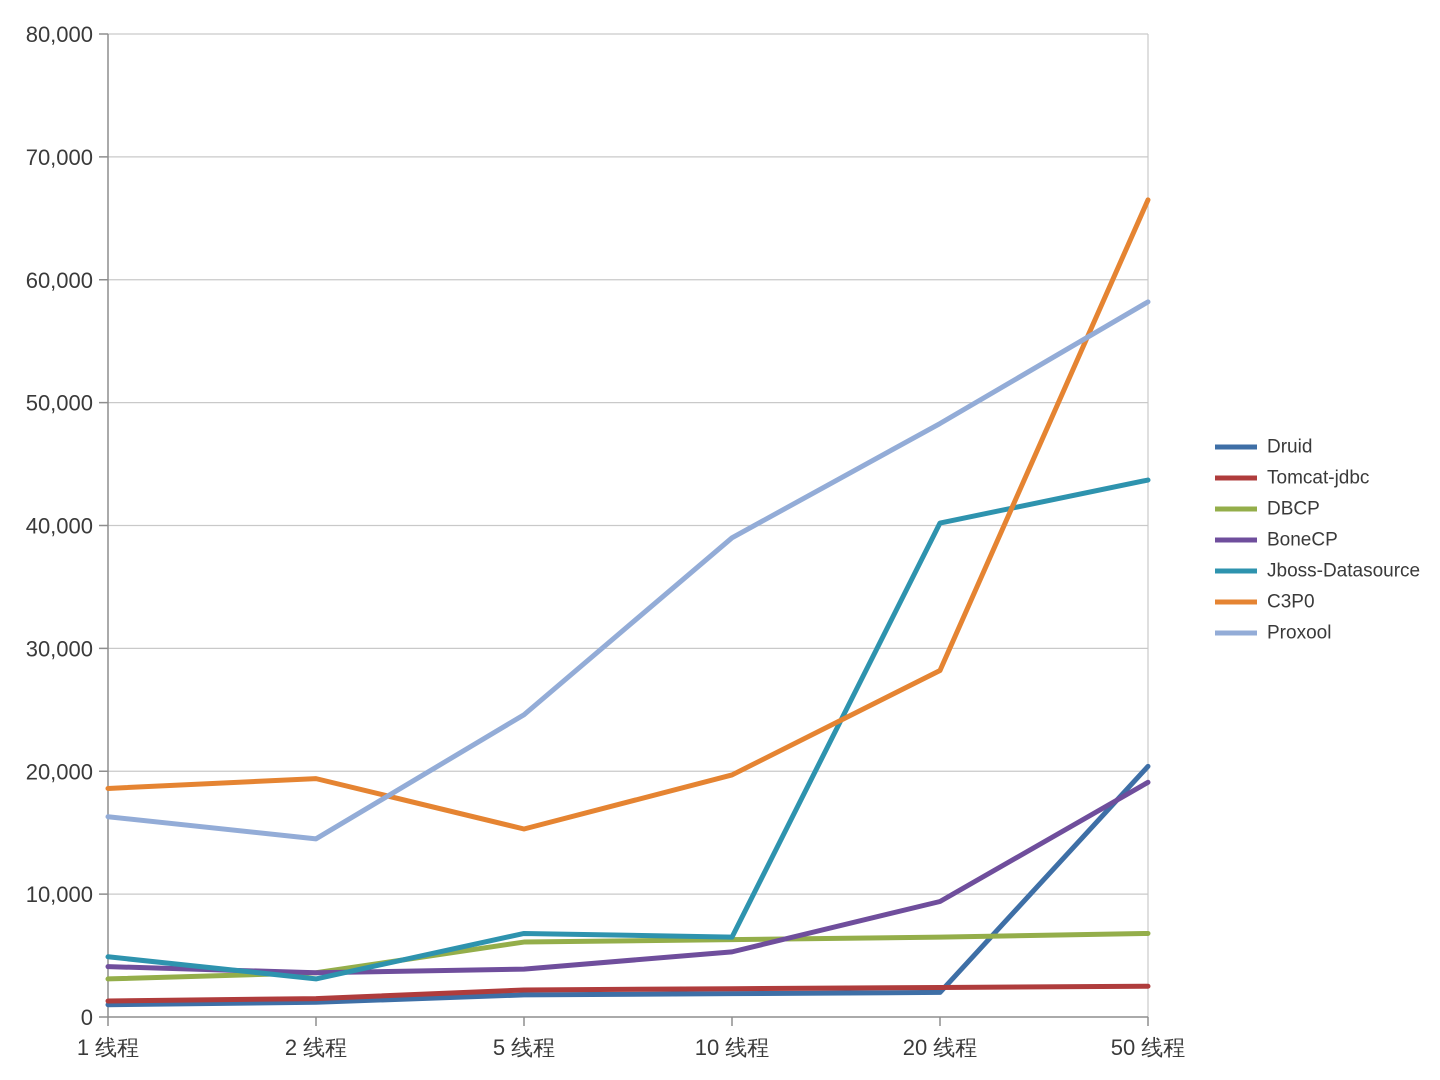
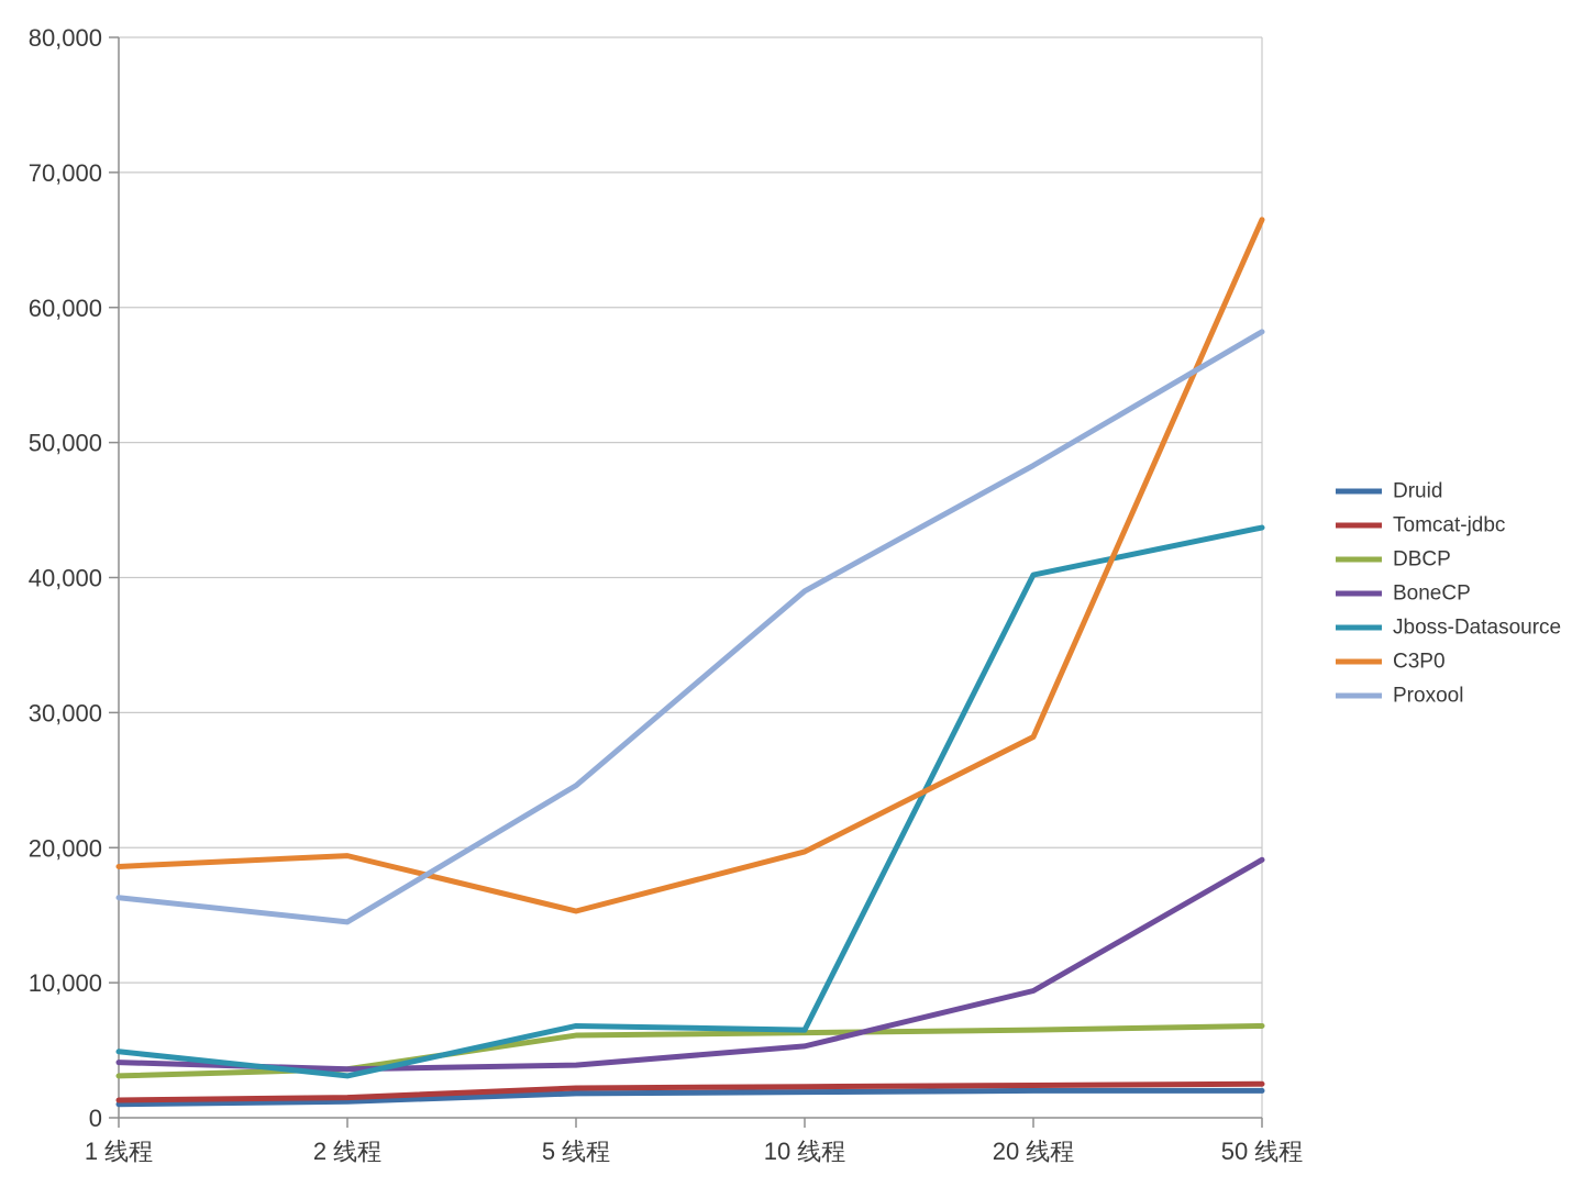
Druid/50 线程: 20400 -> 2000
